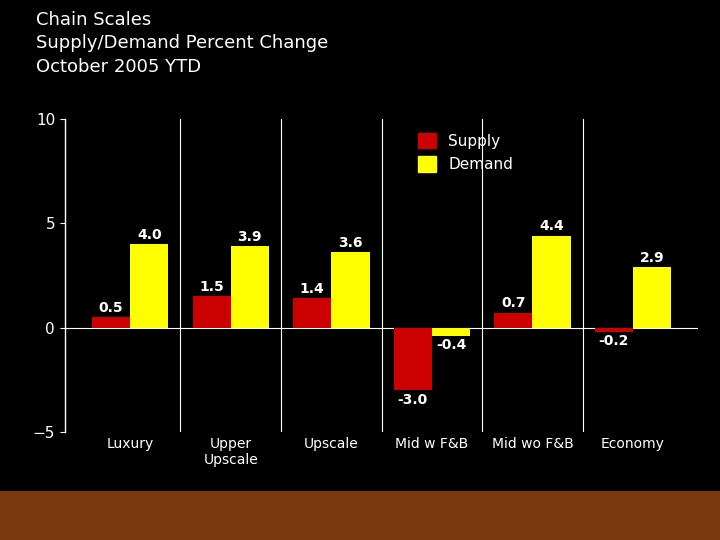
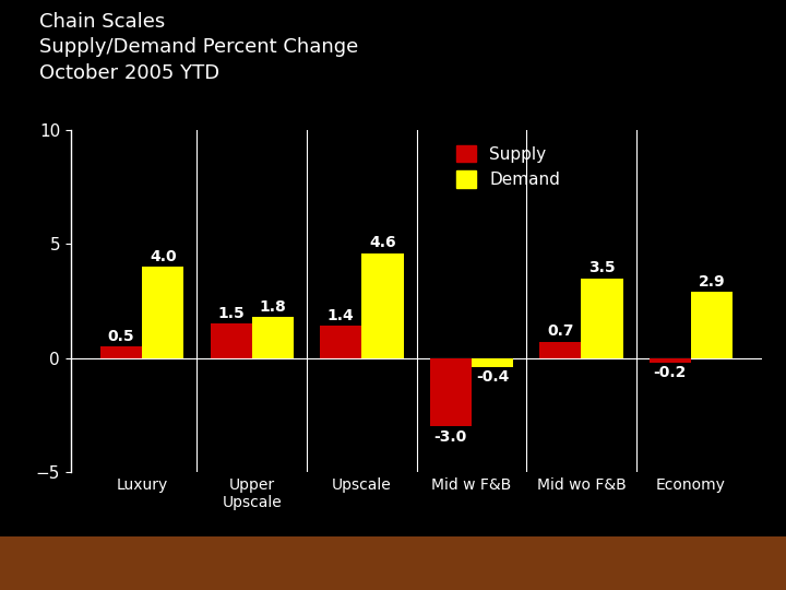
Demand/Upper Upscale: 3.9 -> 1.8
Demand/Upscale: 3.6 -> 4.6
Demand/Mid wo F&B: 4.4 -> 3.5
